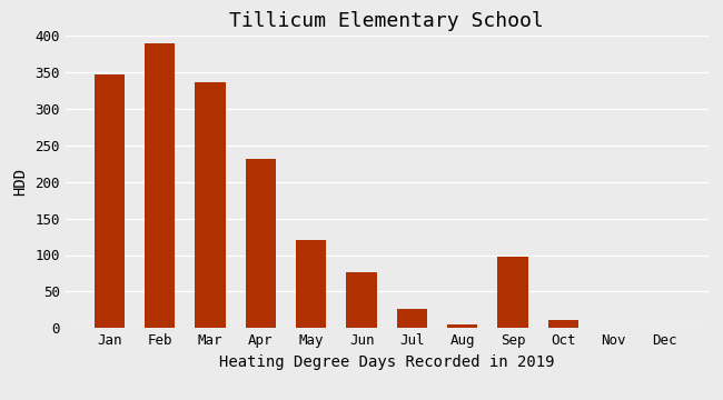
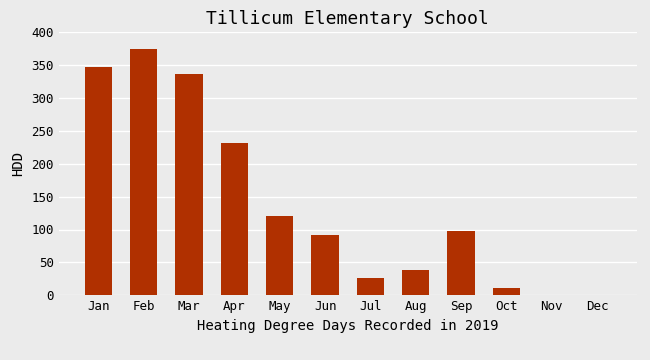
Feb: 390 -> 374
Jun: 76 -> 92
Aug: 5 -> 38
